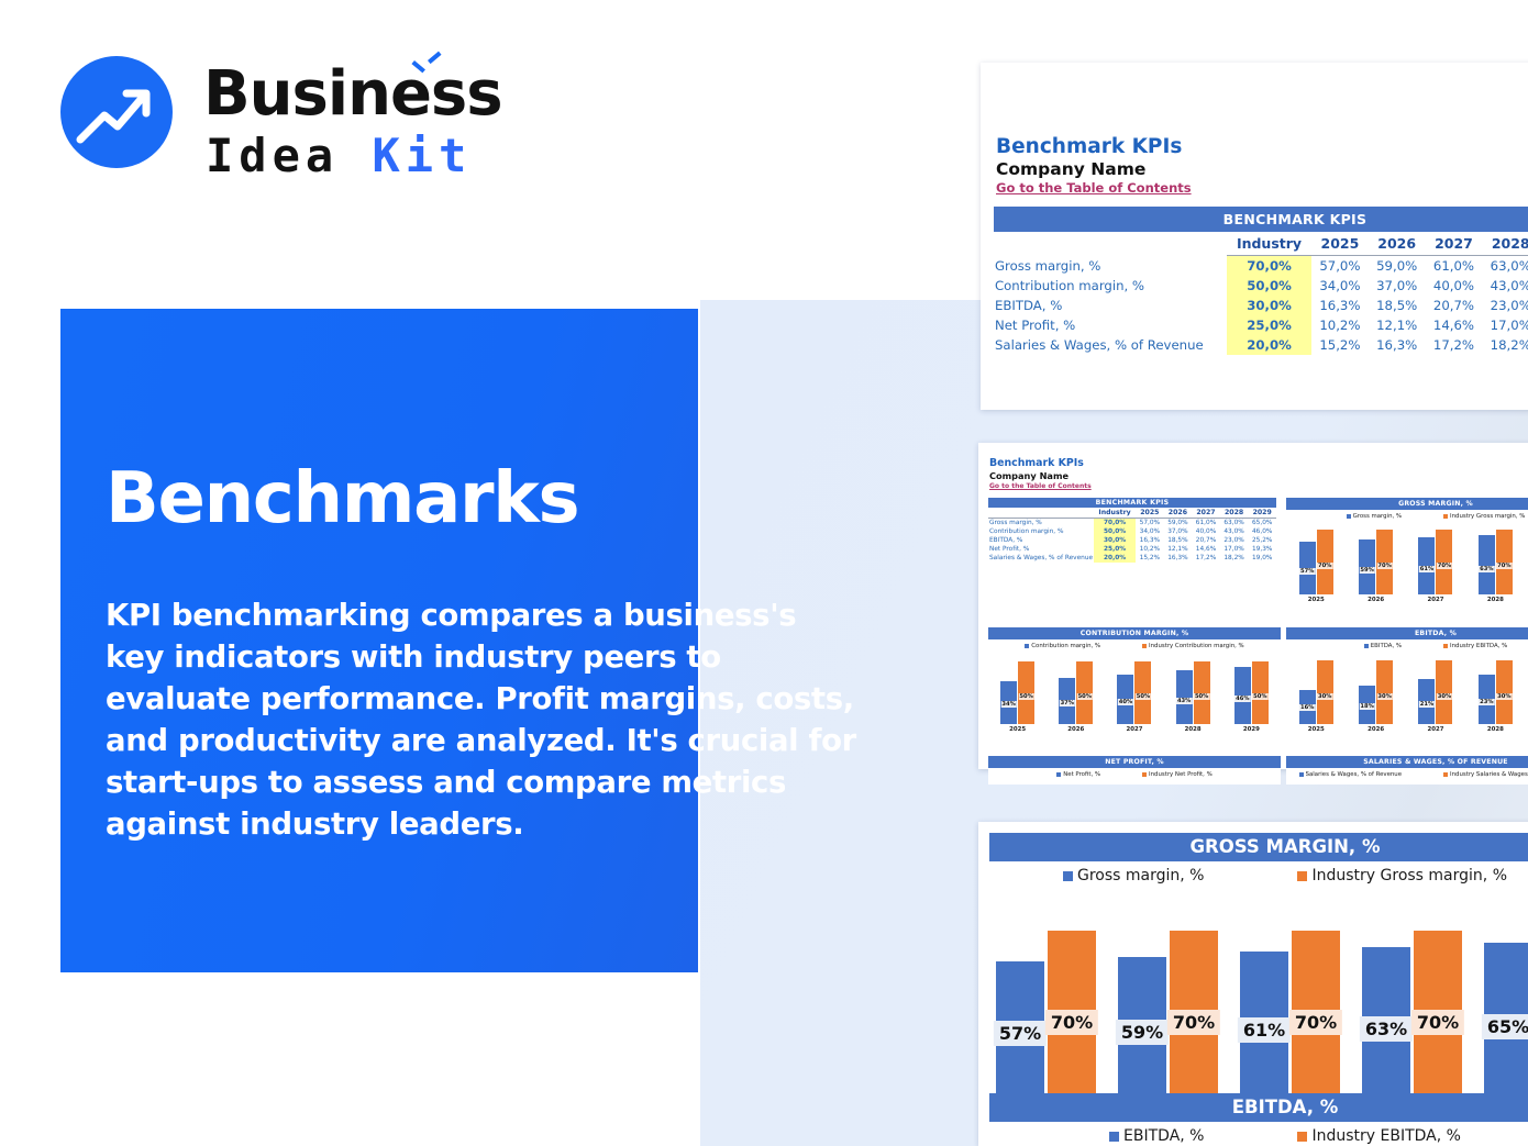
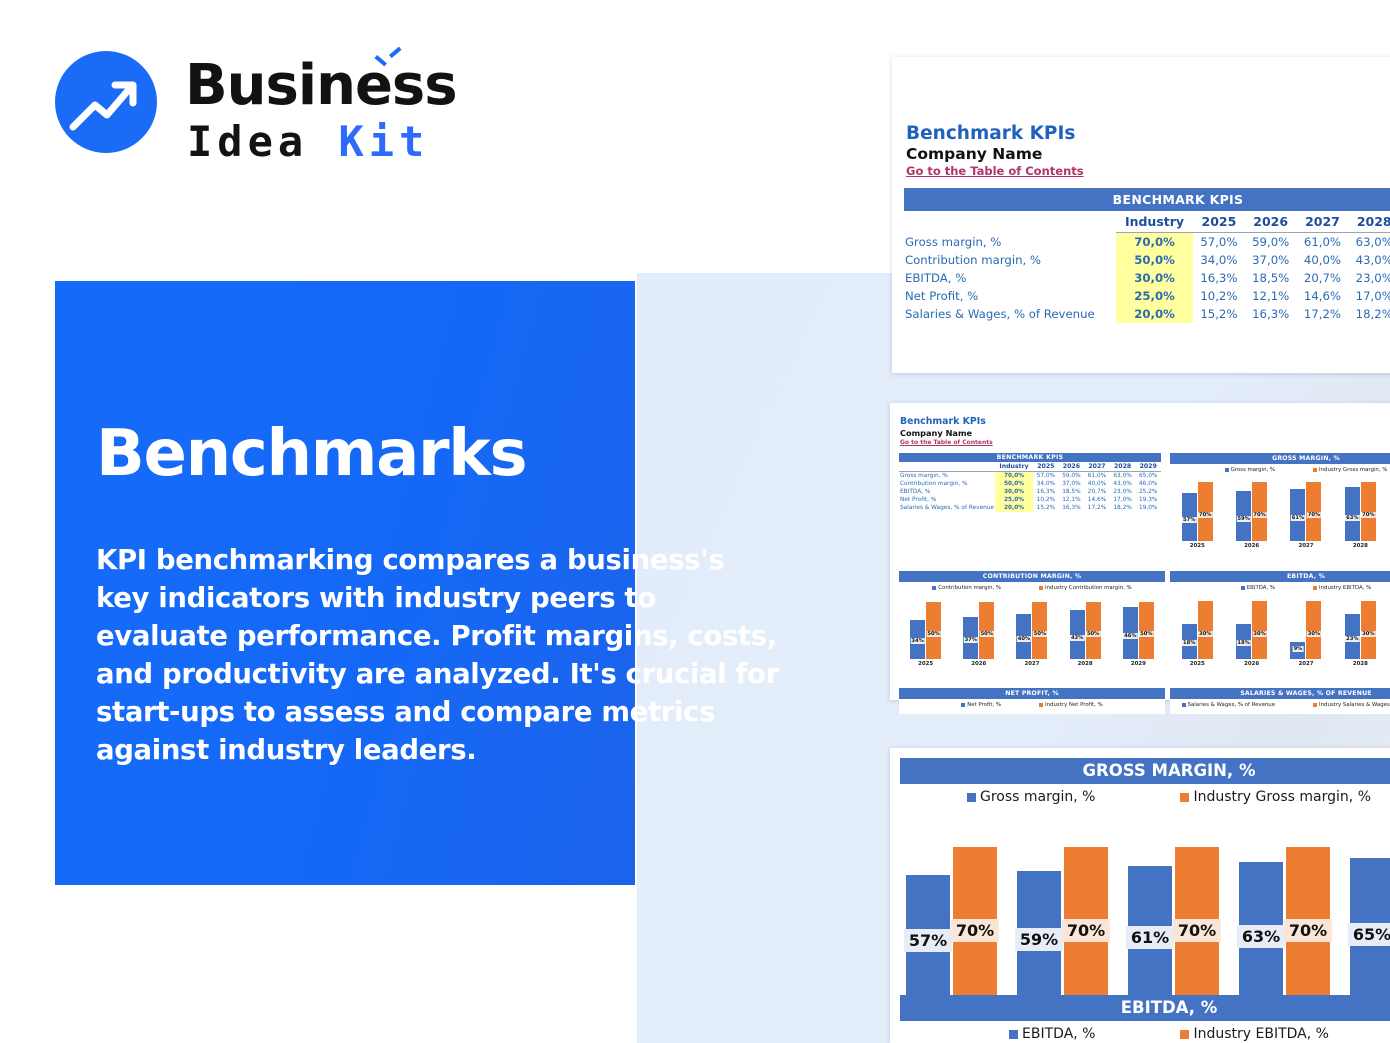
EBITDA, %/EBITDA, %/2025: 16% -> 18%
EBITDA, %/EBITDA, %/2027: 21% -> 9%
